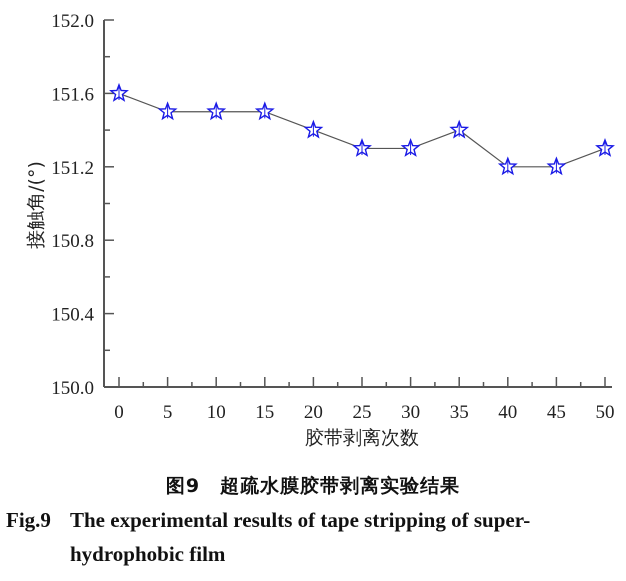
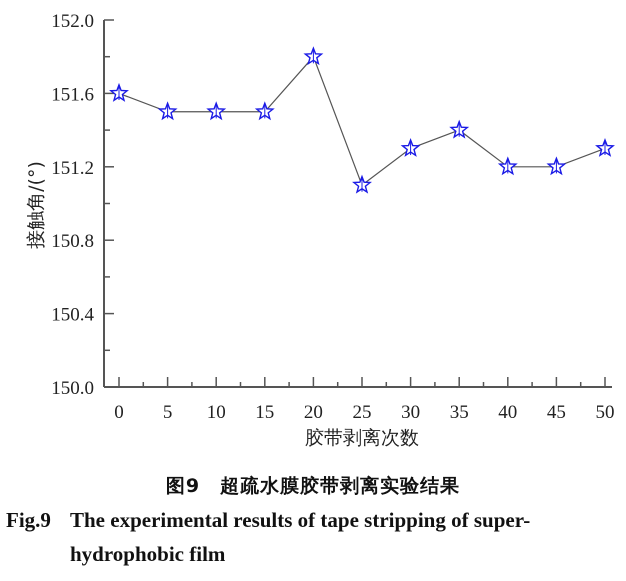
20: 151.4 -> 151.8
25: 151.3 -> 151.1
